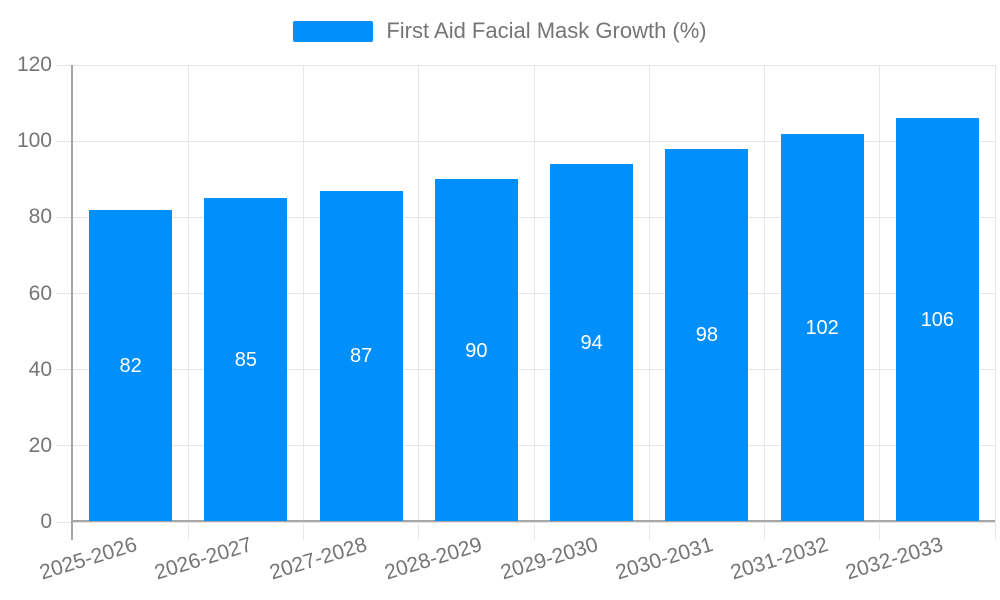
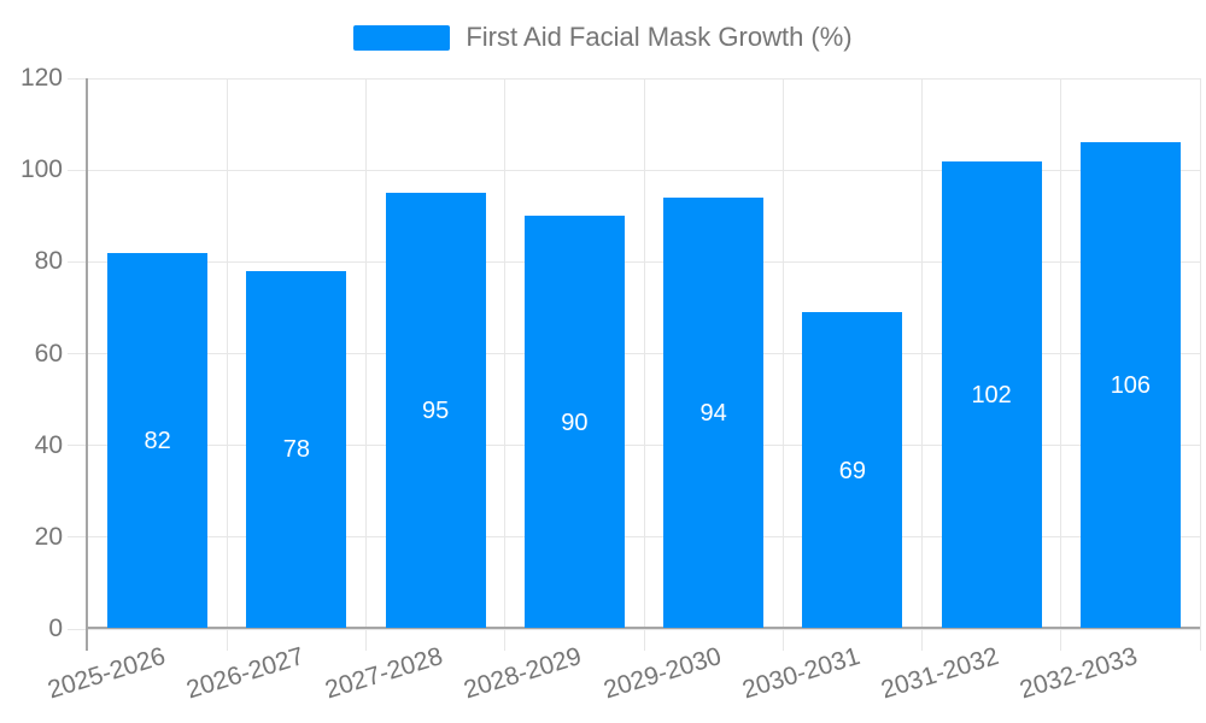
2026-2027: 85 -> 78
2027-2028: 87 -> 95
2030-2031: 98 -> 69
